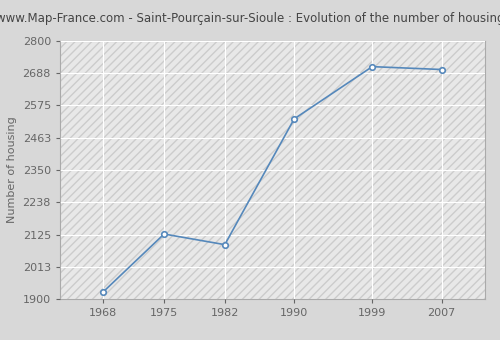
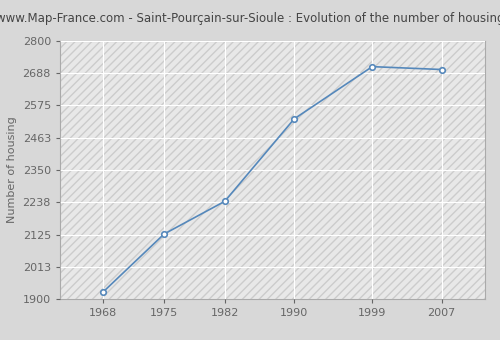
1982: 2090 -> 2241
